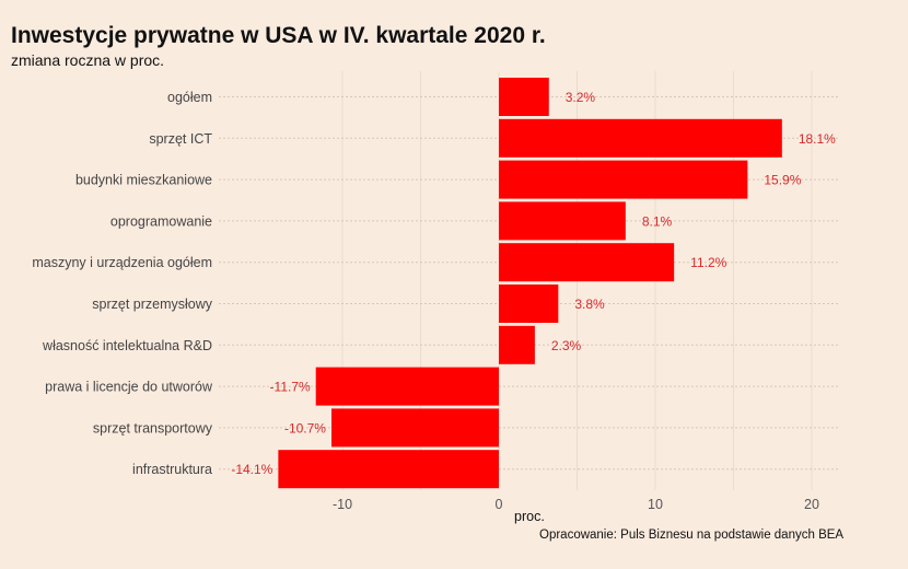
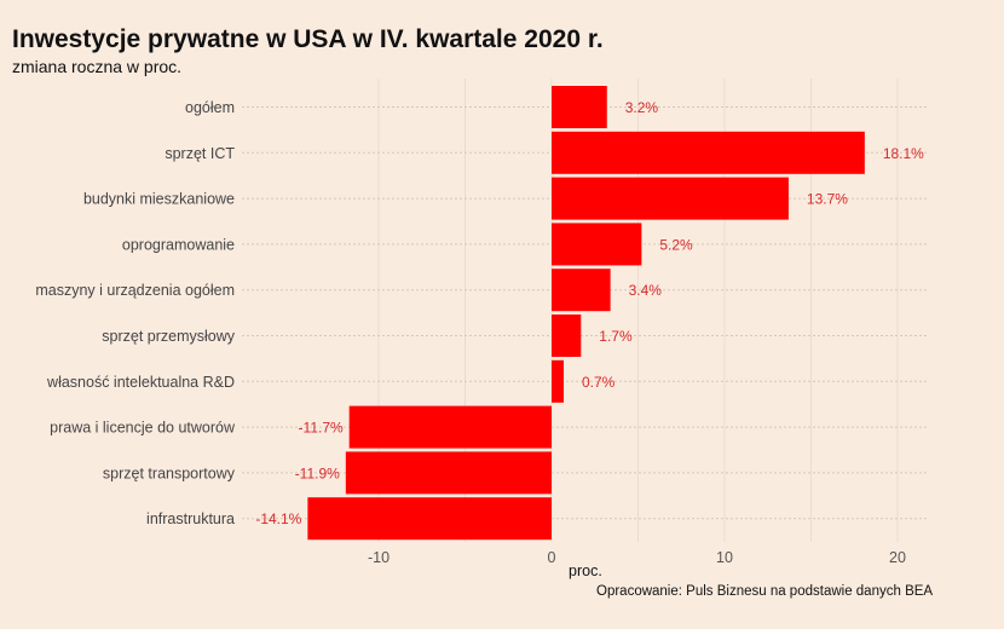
budynki mieszkaniowe: 15.9% -> 13.7%
oprogramowanie: 8.1% -> 5.2%
maszyny i urządzenia ogółem: 11.2% -> 3.4%
sprzęt przemysłowy: 3.8% -> 1.7%
własność intelektualna R&D: 2.3% -> 0.7%
sprzęt transportowy: -10.7% -> -11.9%
